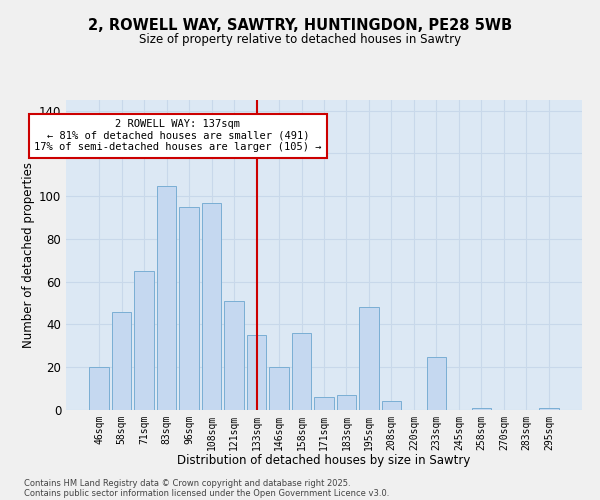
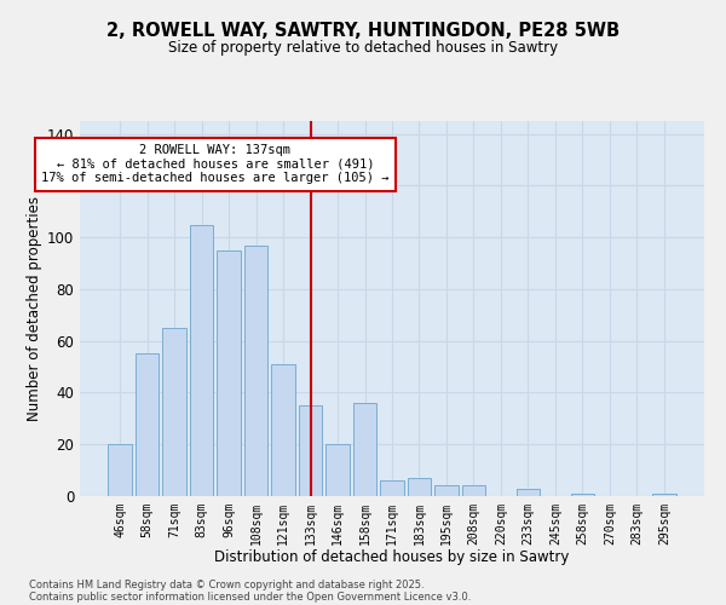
58sqm: 46 -> 55
195sqm: 48 -> 4
233sqm: 25 -> 3
